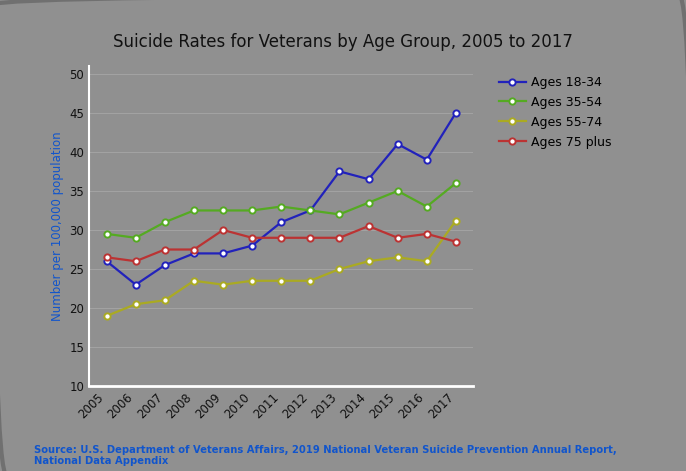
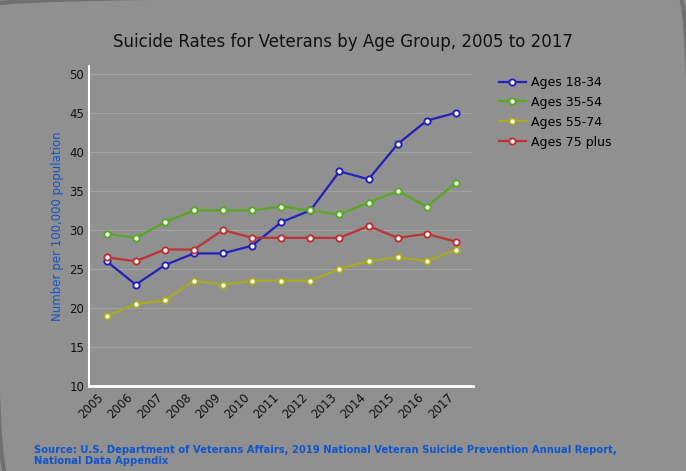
Ages 18-34/2016: 39.0 -> 44.0
Ages 55-74/2017: 31.2 -> 27.5
